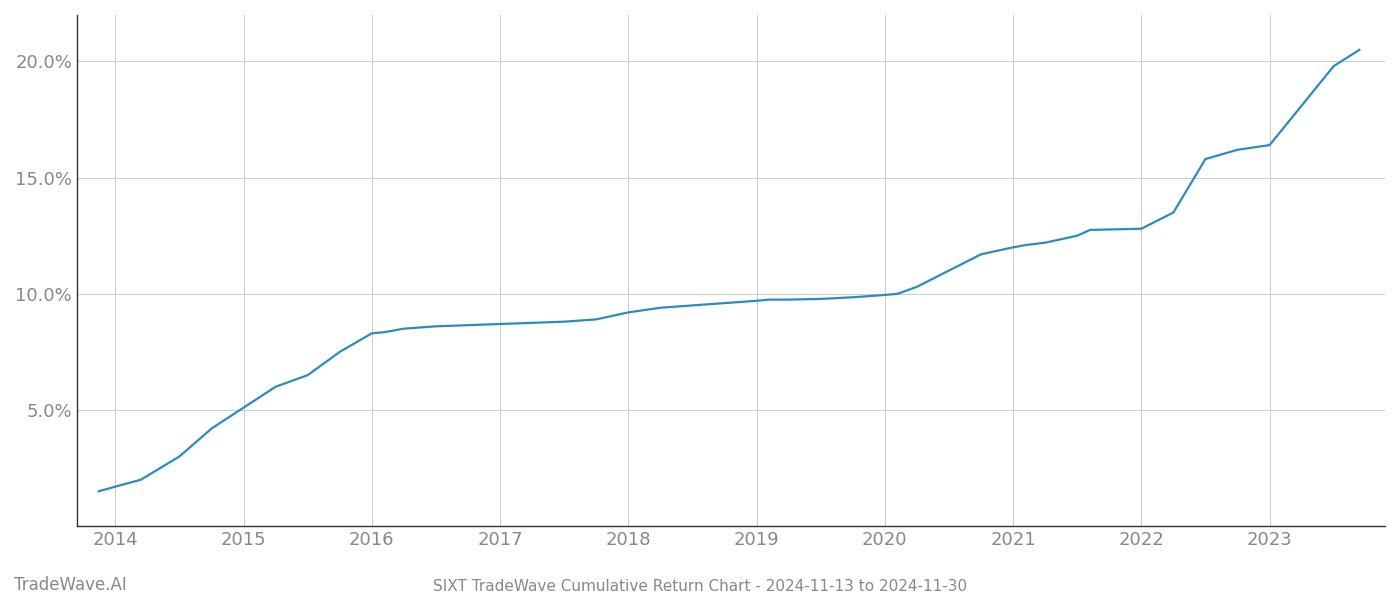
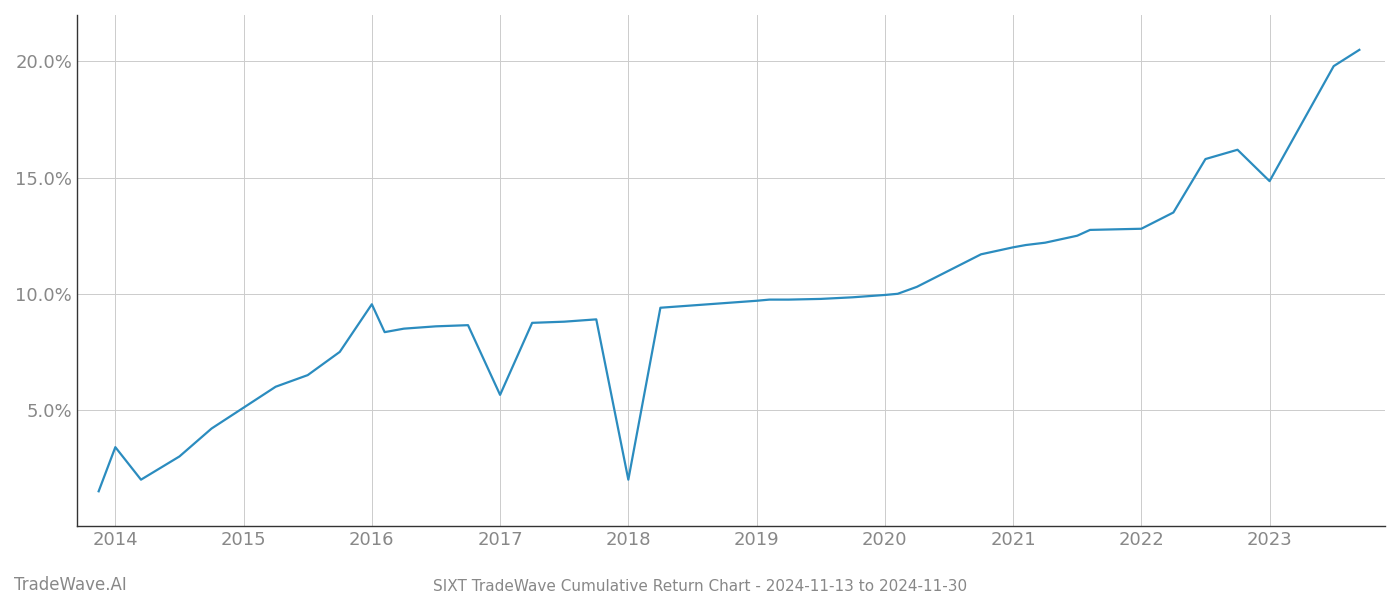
2014: 1.70% -> 3.40%
2016: 8.30% -> 9.55%
2017: 8.70% -> 5.65%
2018: 9.20% -> 2.00%
2023: 16.40% -> 14.85%
